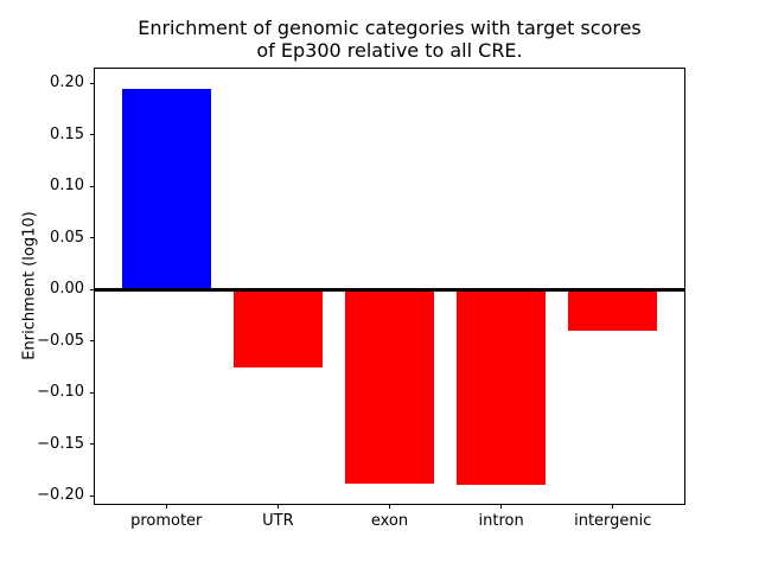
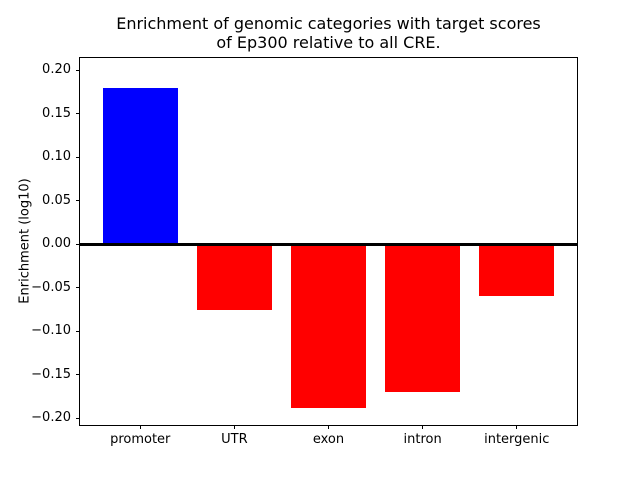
promoter: 0.20 -> 0.18
intron: -0.19 -> -0.17
intergenic: -0.04 -> -0.06
